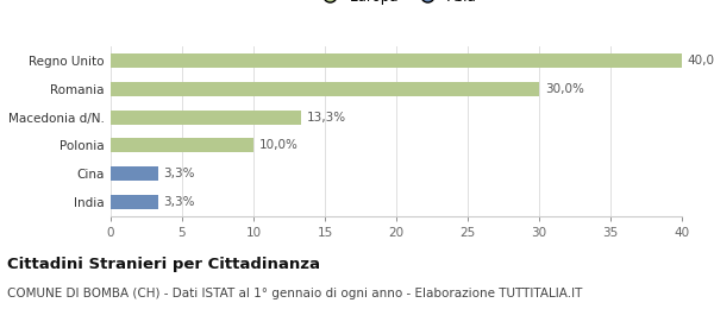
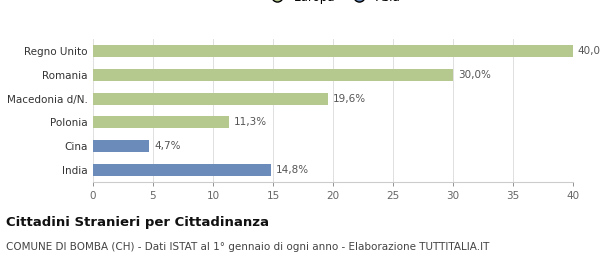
Macedonia d/N.: 13,3% -> 19,6%
Polonia: 10,0% -> 11,3%
Cina: 3,3% -> 4,7%
India: 3,3% -> 14,8%
